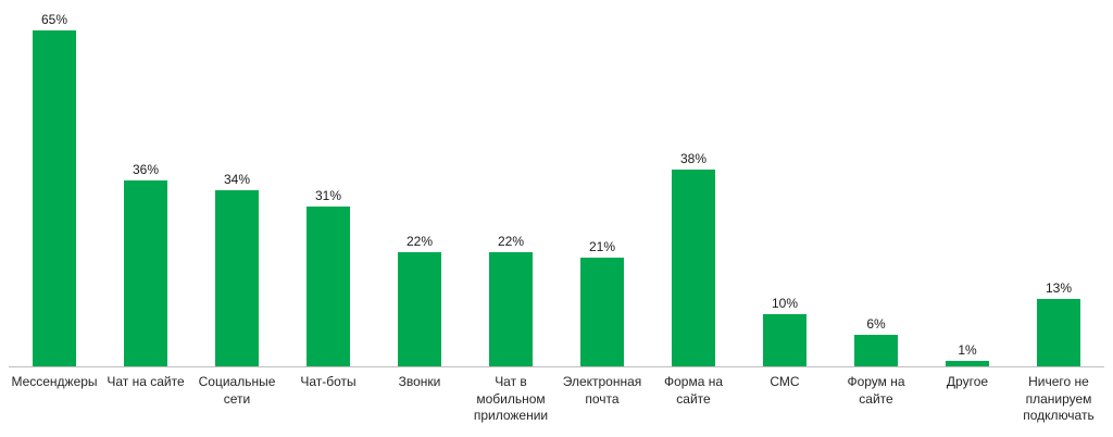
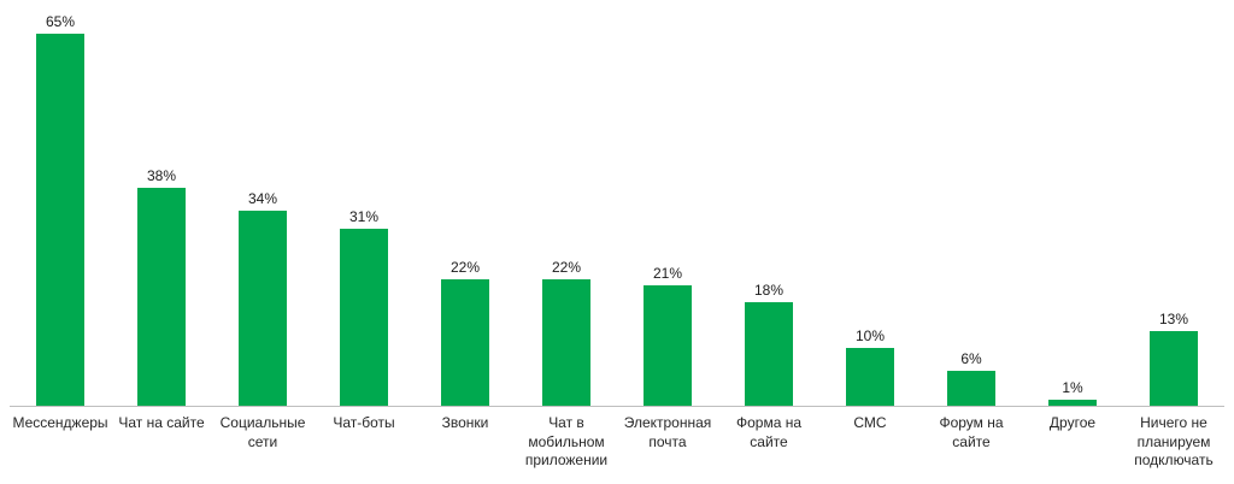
Чат на сайте: 36% -> 38%
Форма на сайте: 38% -> 18%
